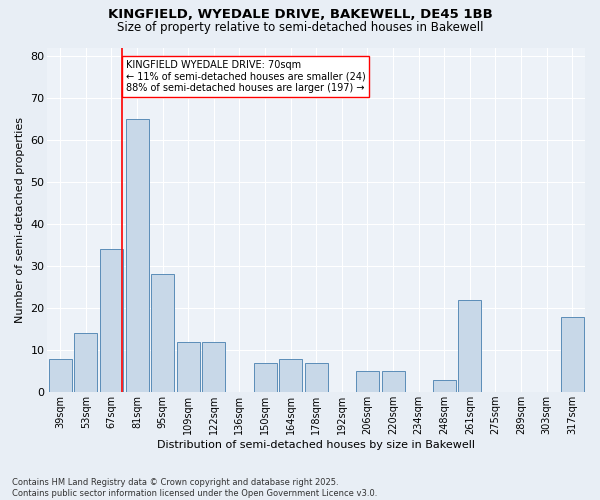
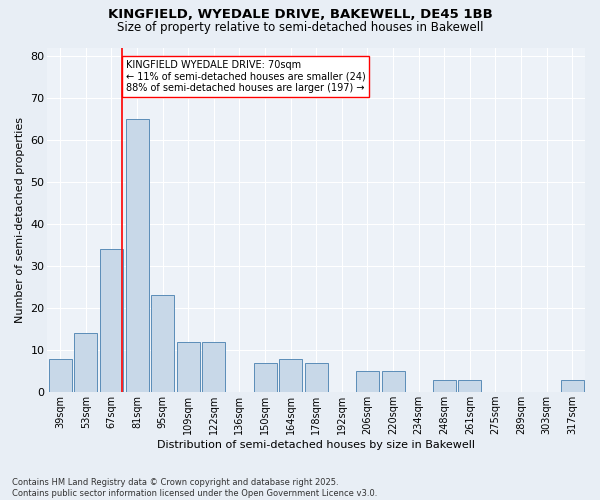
95sqm: 28 -> 23
261sqm: 22 -> 3
317sqm: 18 -> 3
